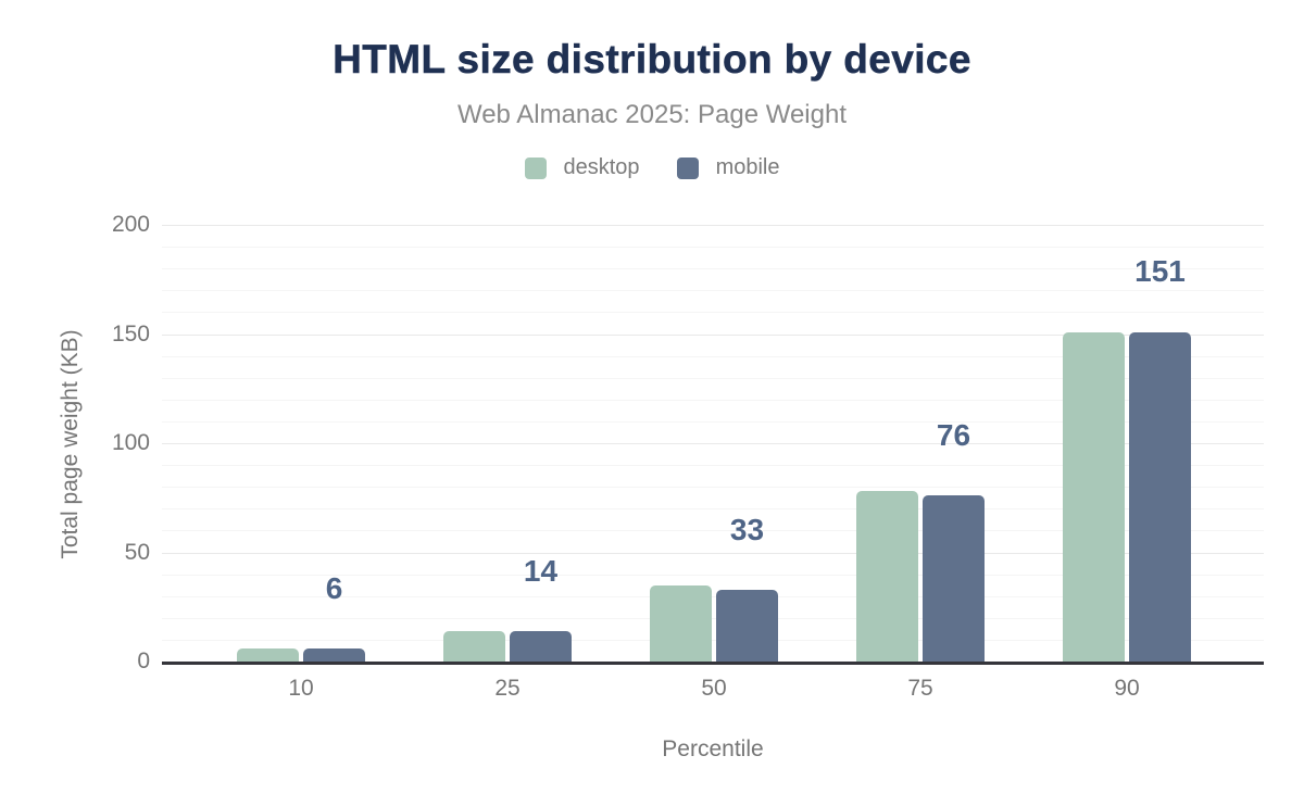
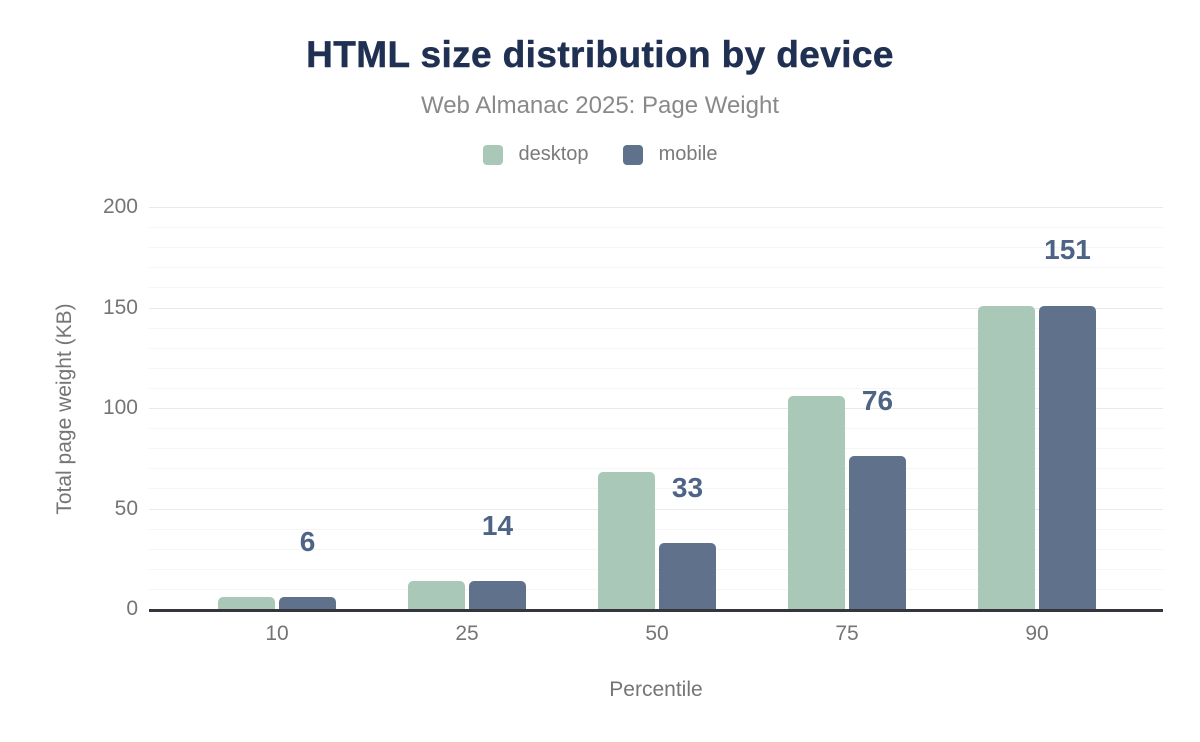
desktop/50: 35 -> 68
desktop/75: 78 -> 106
